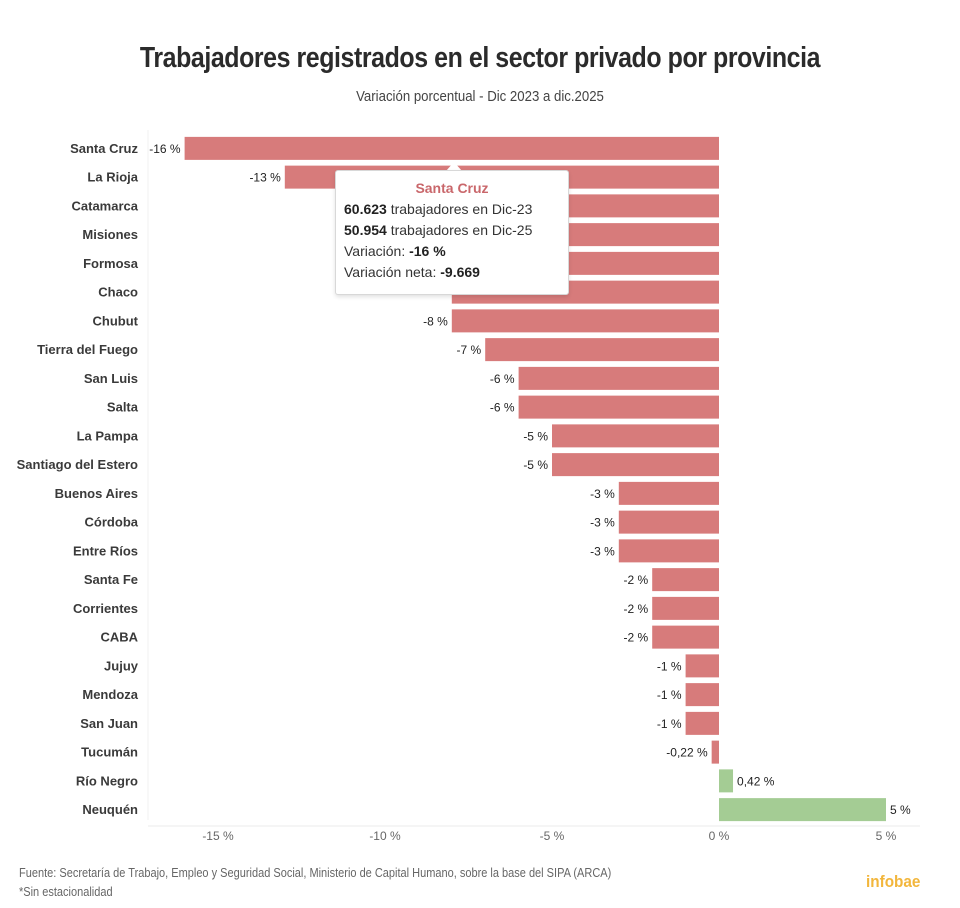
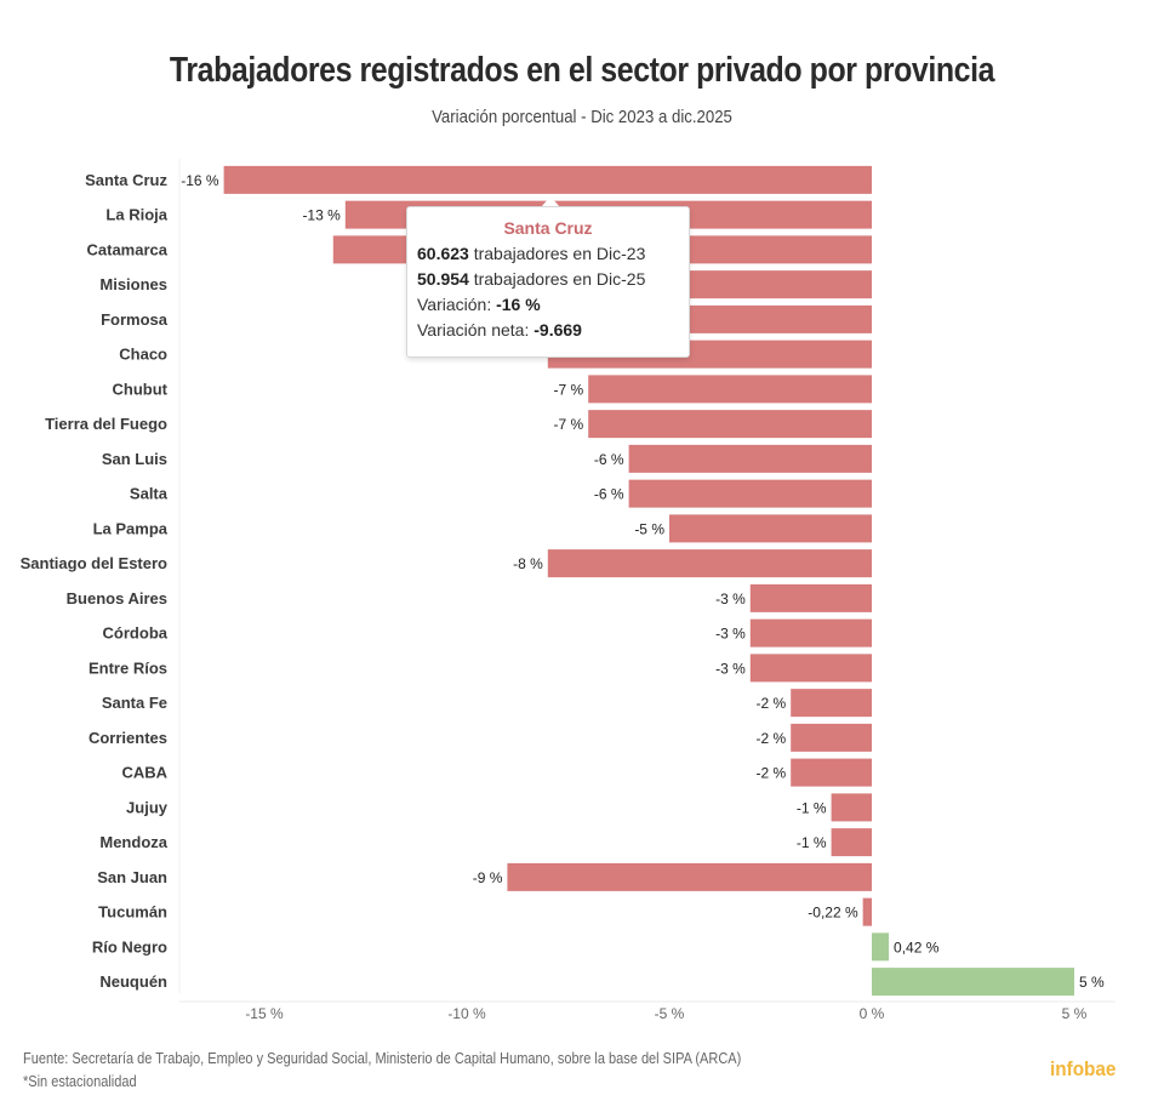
Catamarca: -11.0% -> -13.3%
Chubut: -8 -> -7
Santiago del Estero: -5 -> -8
San Juan: -1 -> -9
